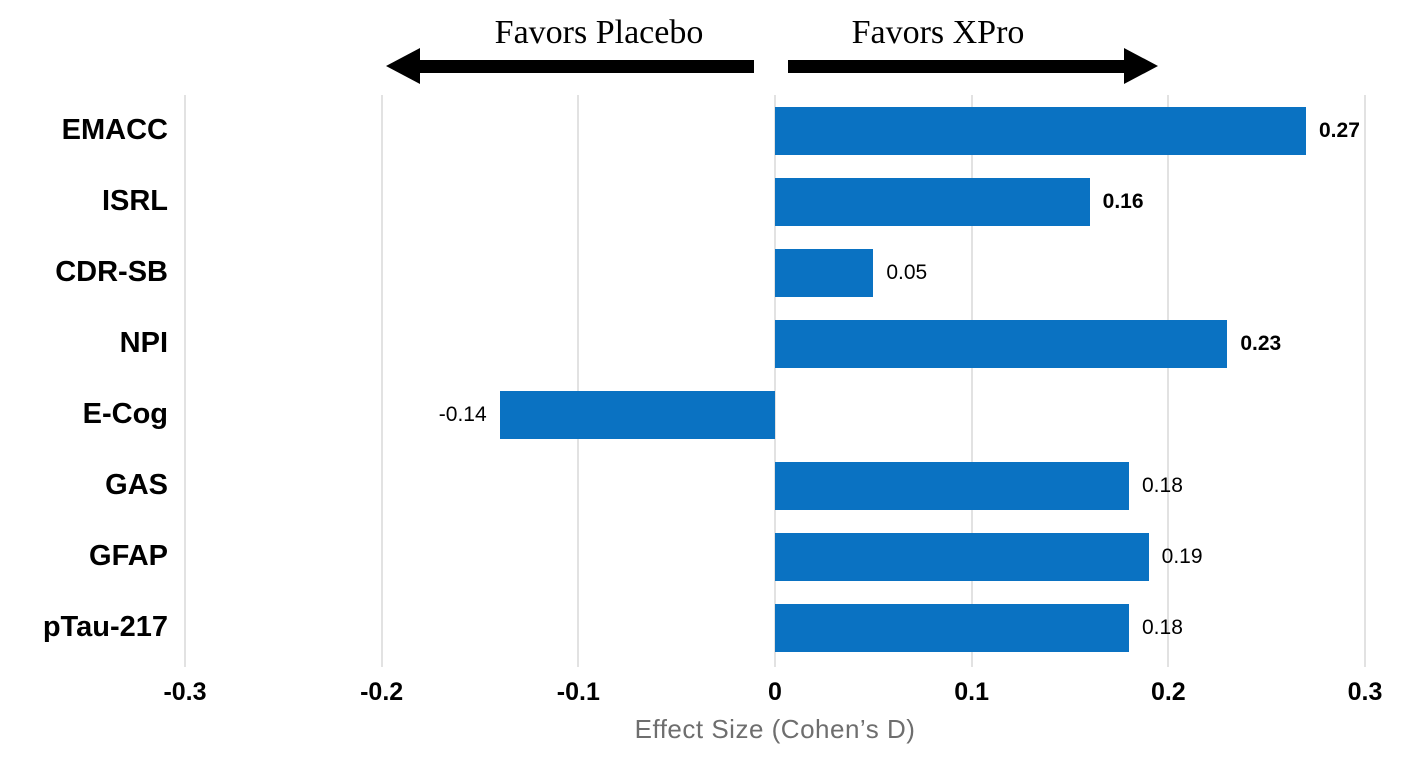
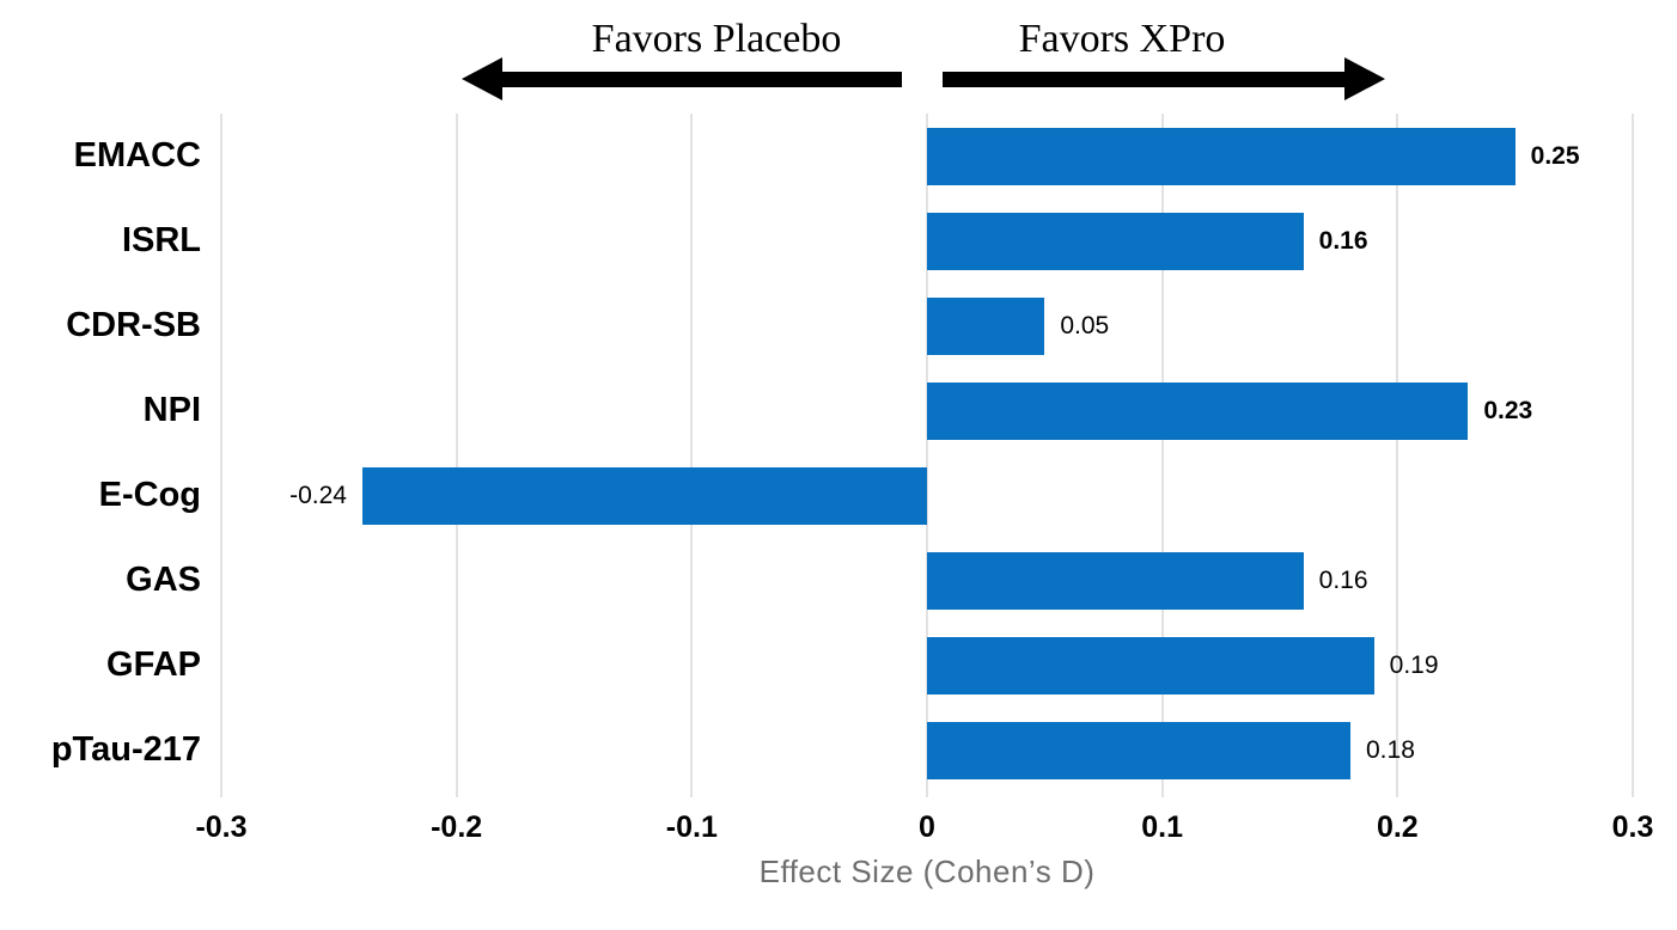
EMACC: 0.27 -> 0.25
E-Cog: -0.14 -> -0.24
GAS: 0.18 -> 0.16
